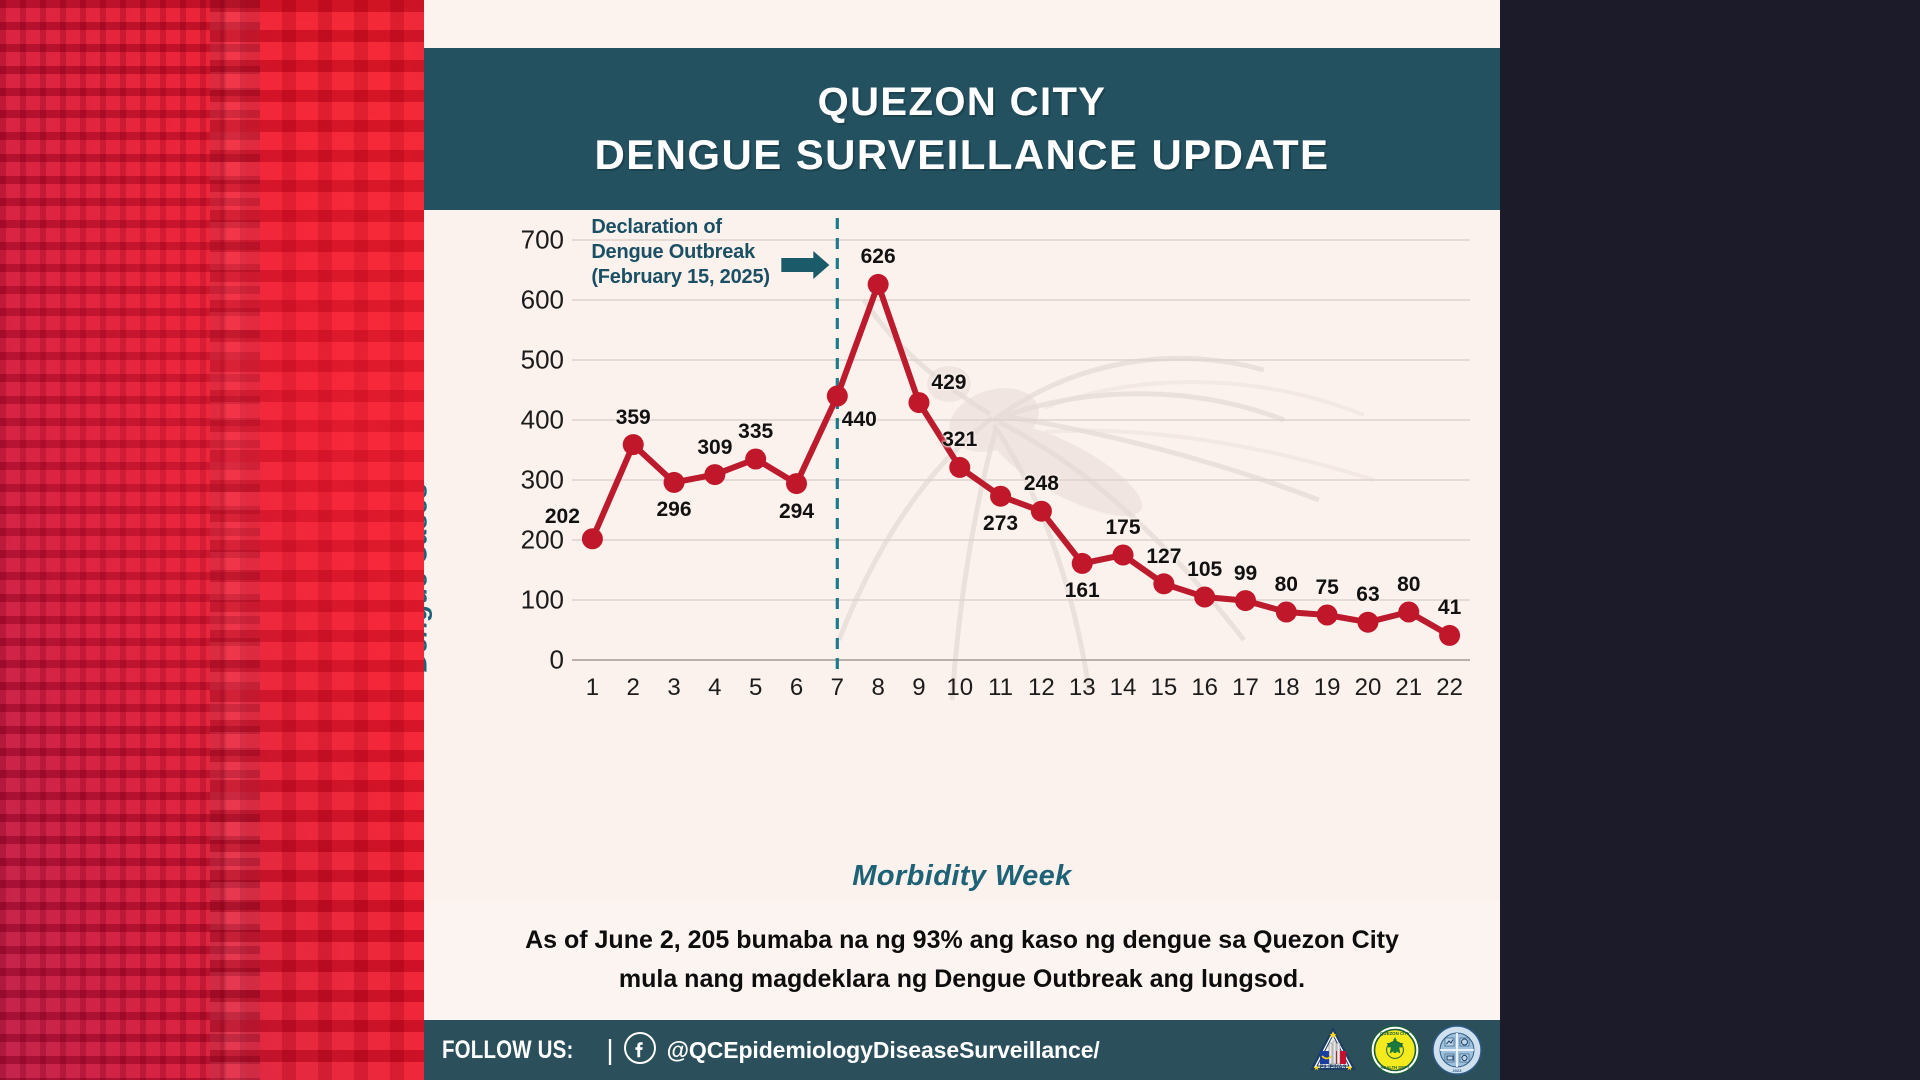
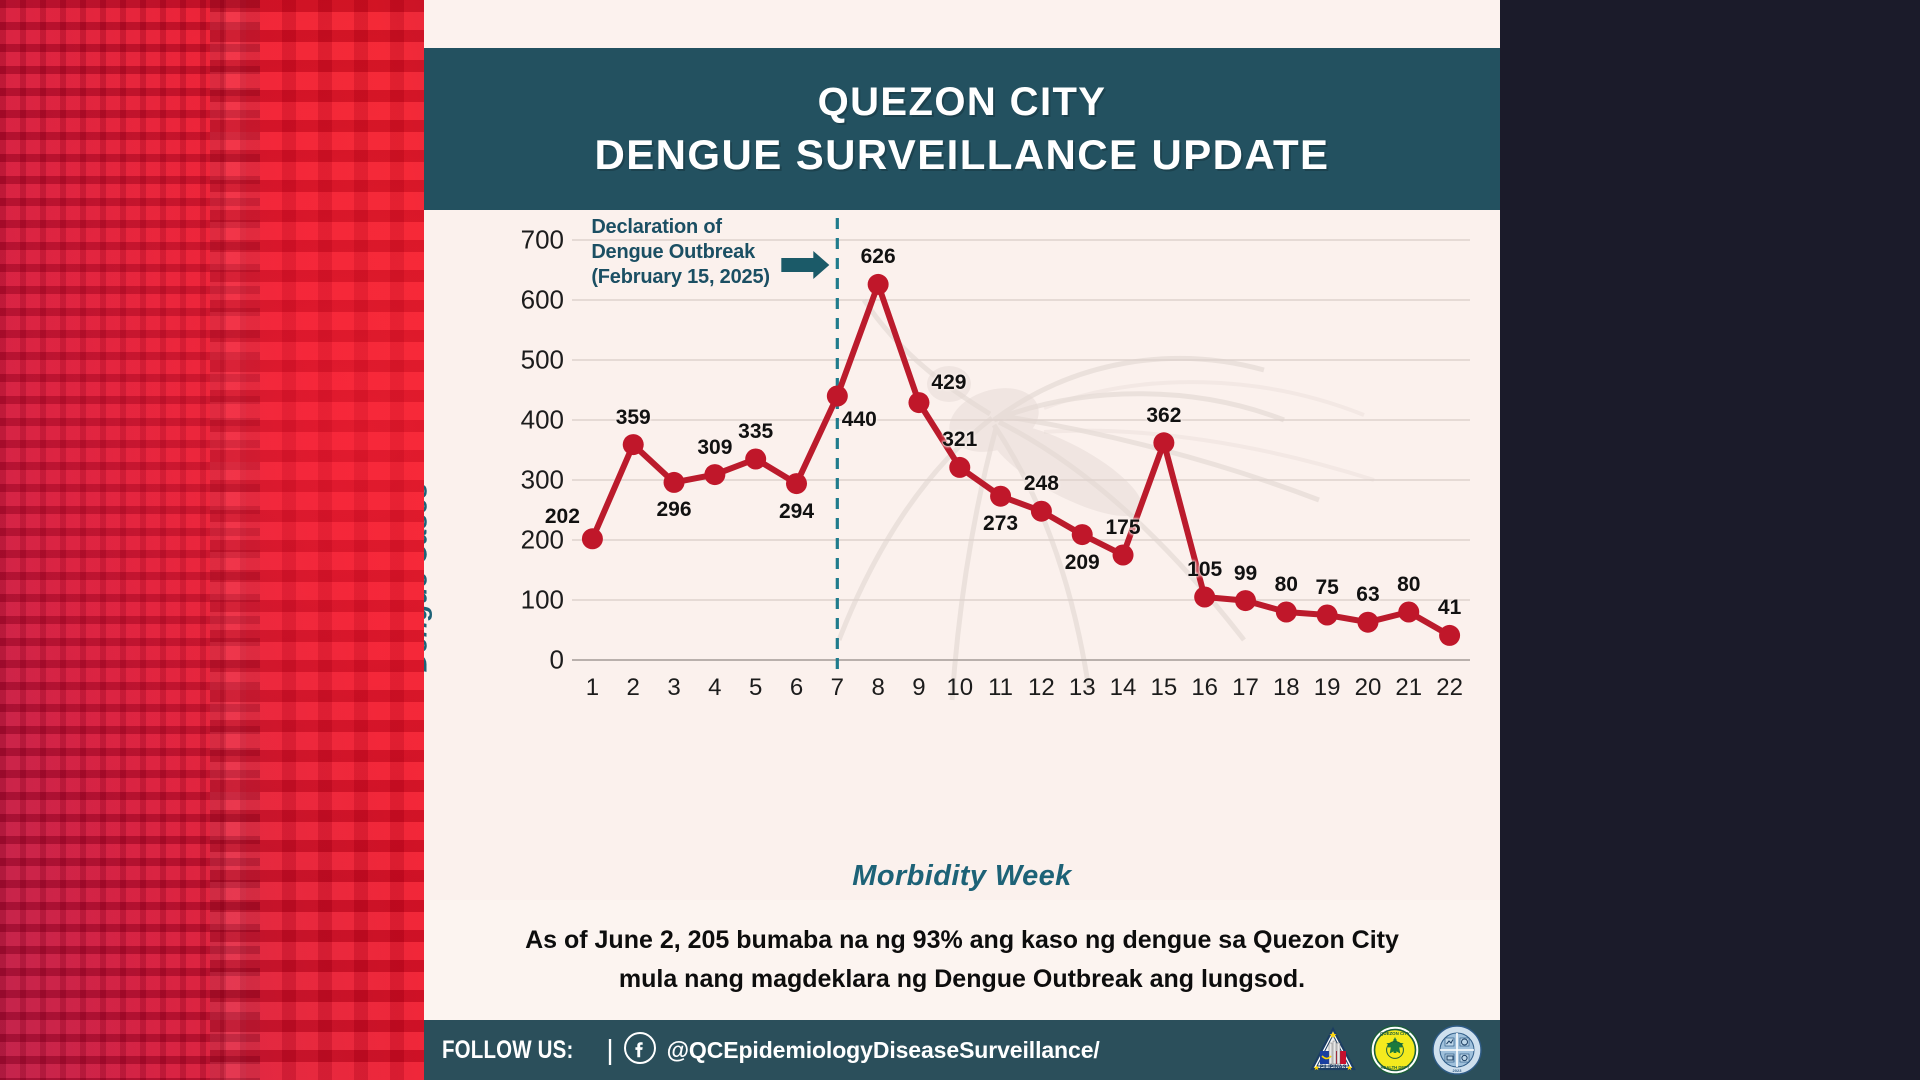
13: 161 -> 209
15: 127 -> 362
